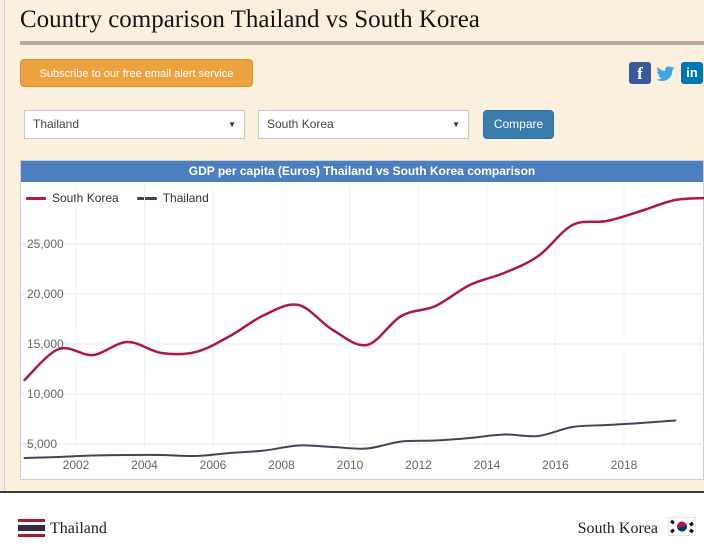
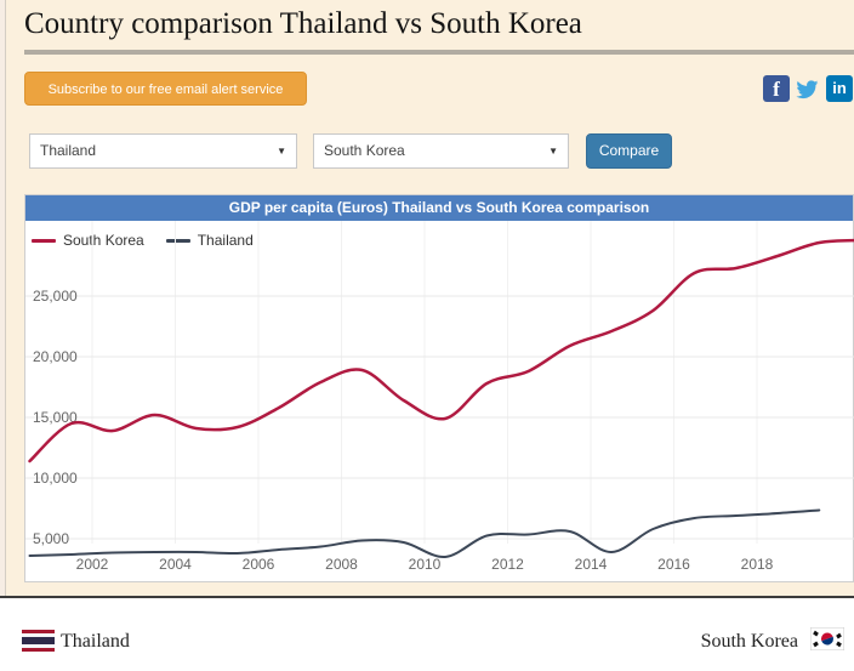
Thailand/2010: 4600 -> 3500
Thailand/2014: 6000 -> 3900
